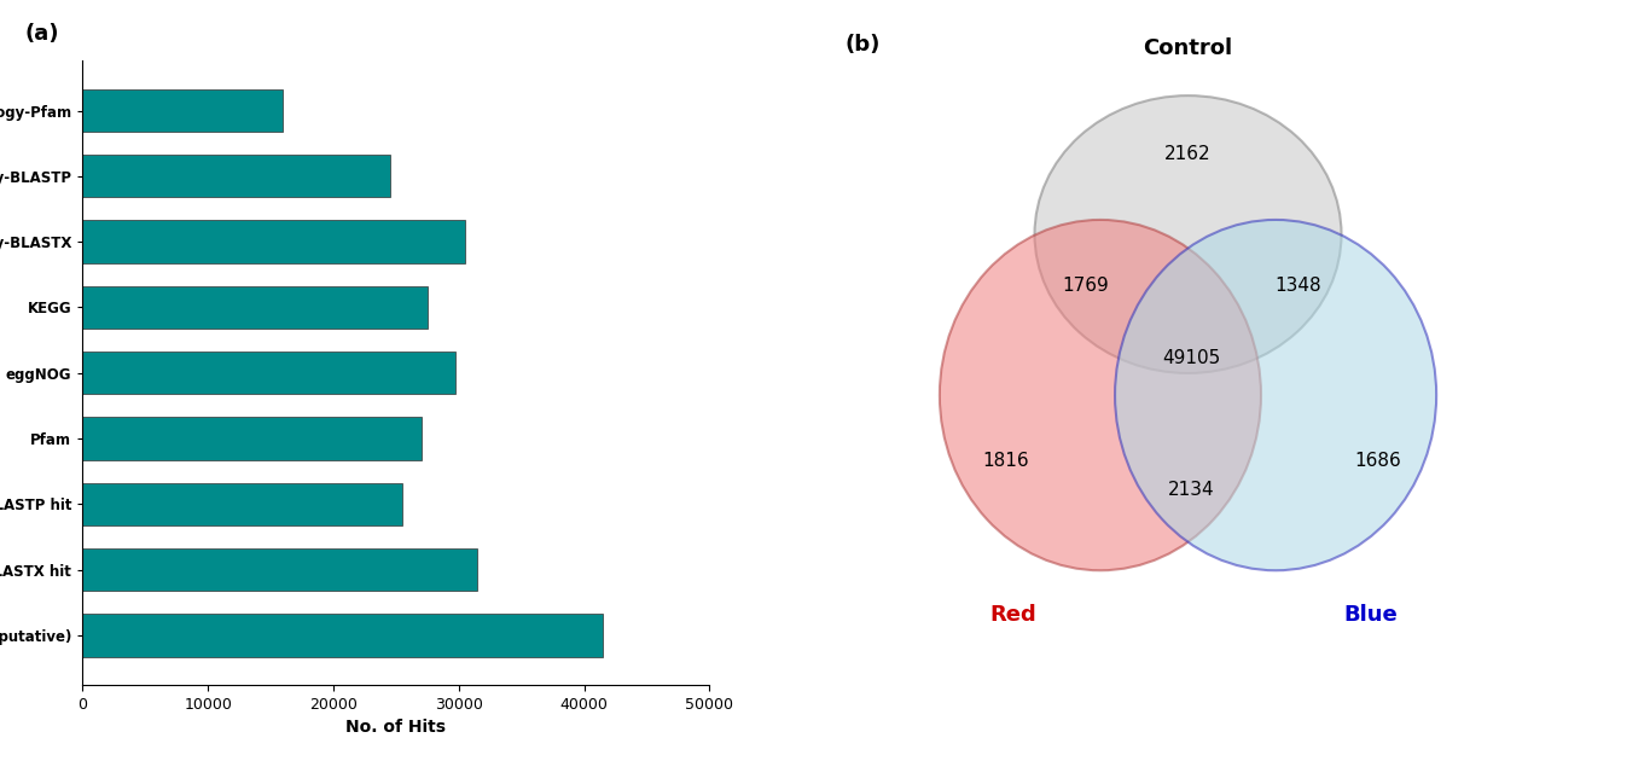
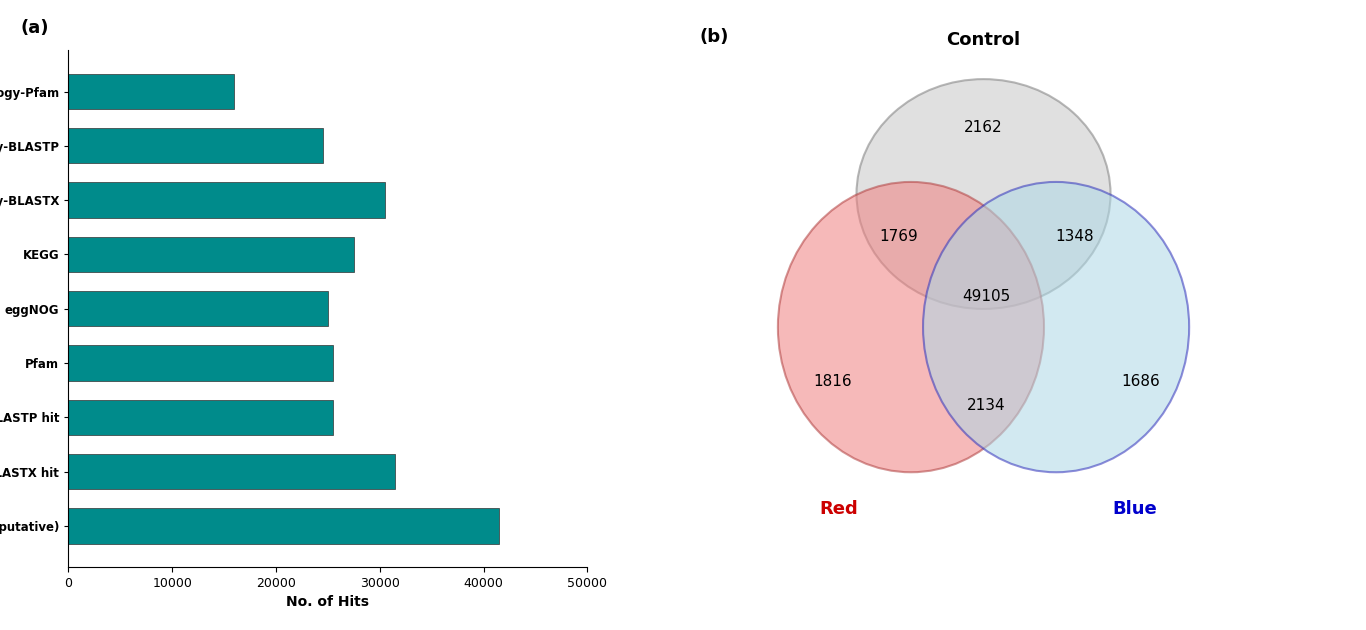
eggNOG: 29700 -> 25000
Pfam: 27000 -> 25500
